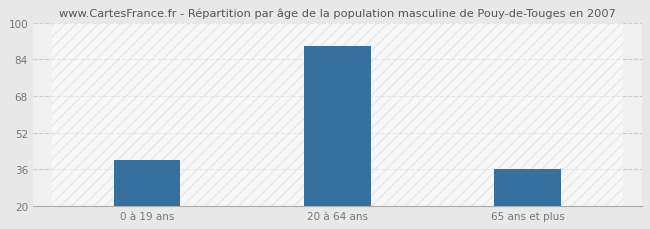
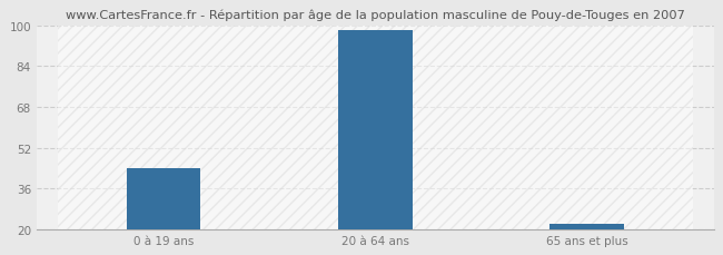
0 à 19 ans: 40 -> 44
20 à 64 ans: 90 -> 98
65 ans et plus: 36 -> 22
